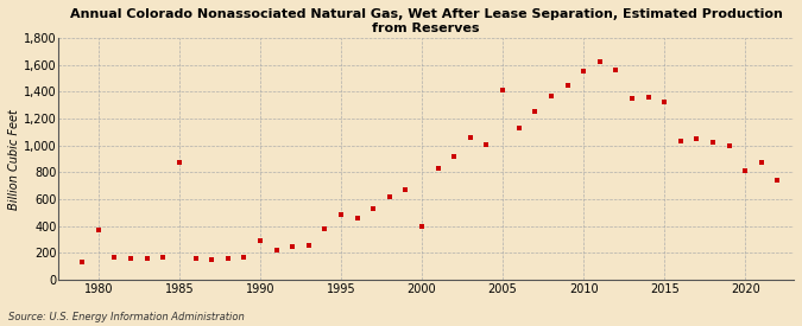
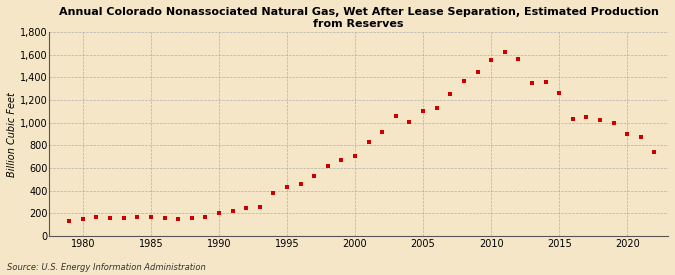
1980: 370 -> 150
1985: 870 -> 170
1990: 290 -> 200
1995: 490 -> 430
2000: 400 -> 710
2005: 1,410 -> 1,100
2015: 1,320 -> 1,260
2020: 810 -> 900
